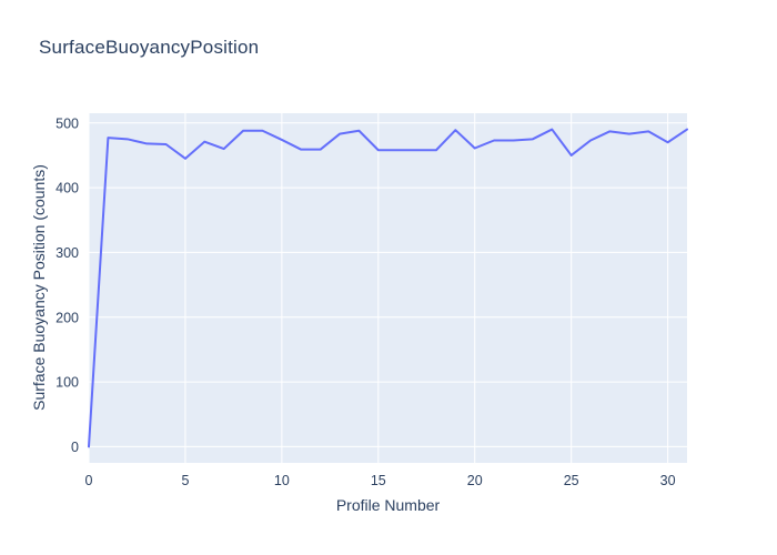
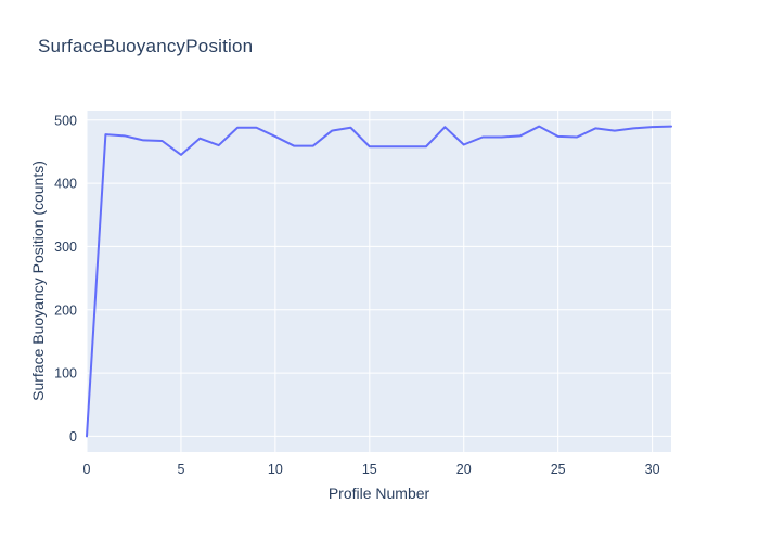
25: 450 -> 470
30: 470 -> 490
